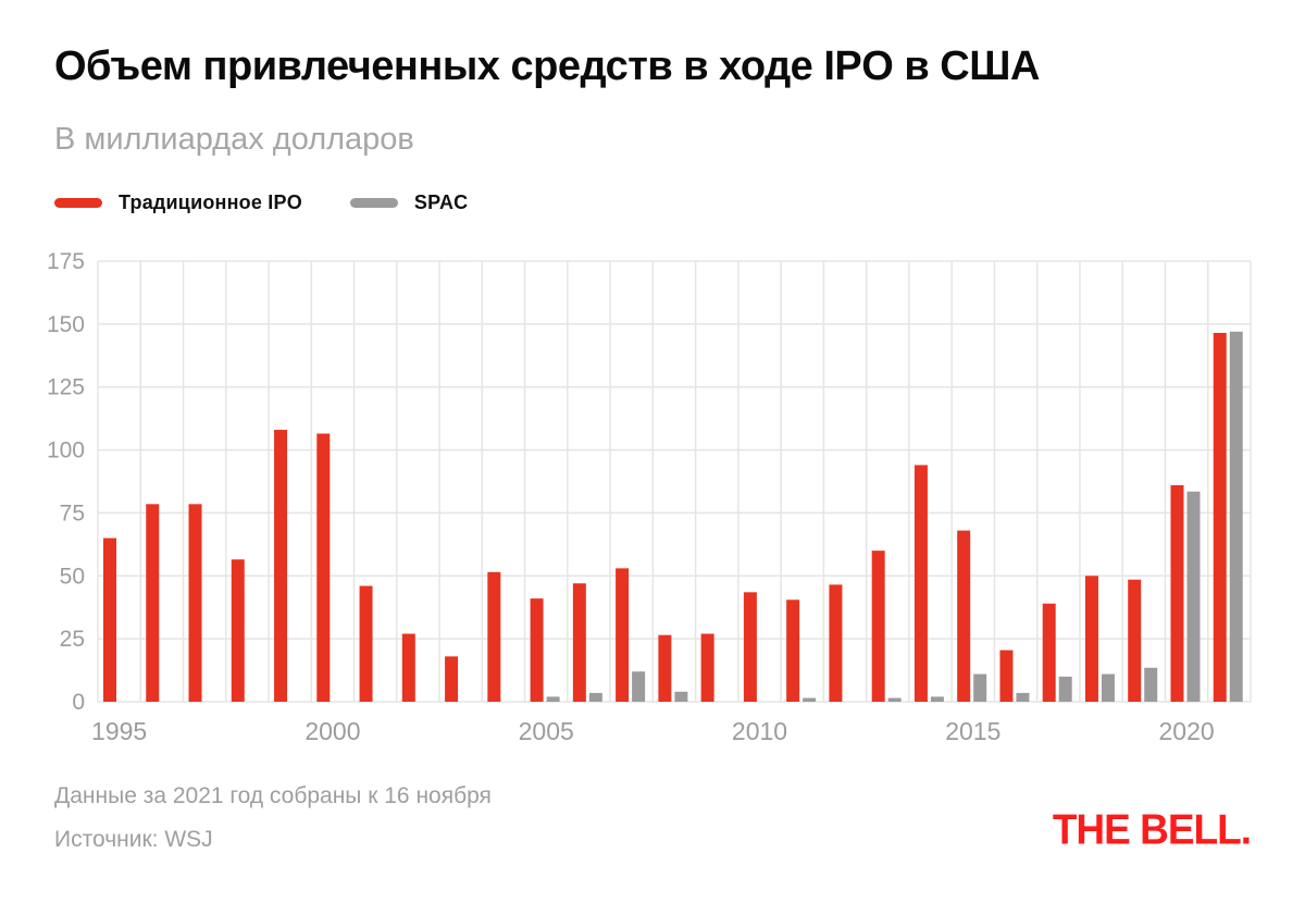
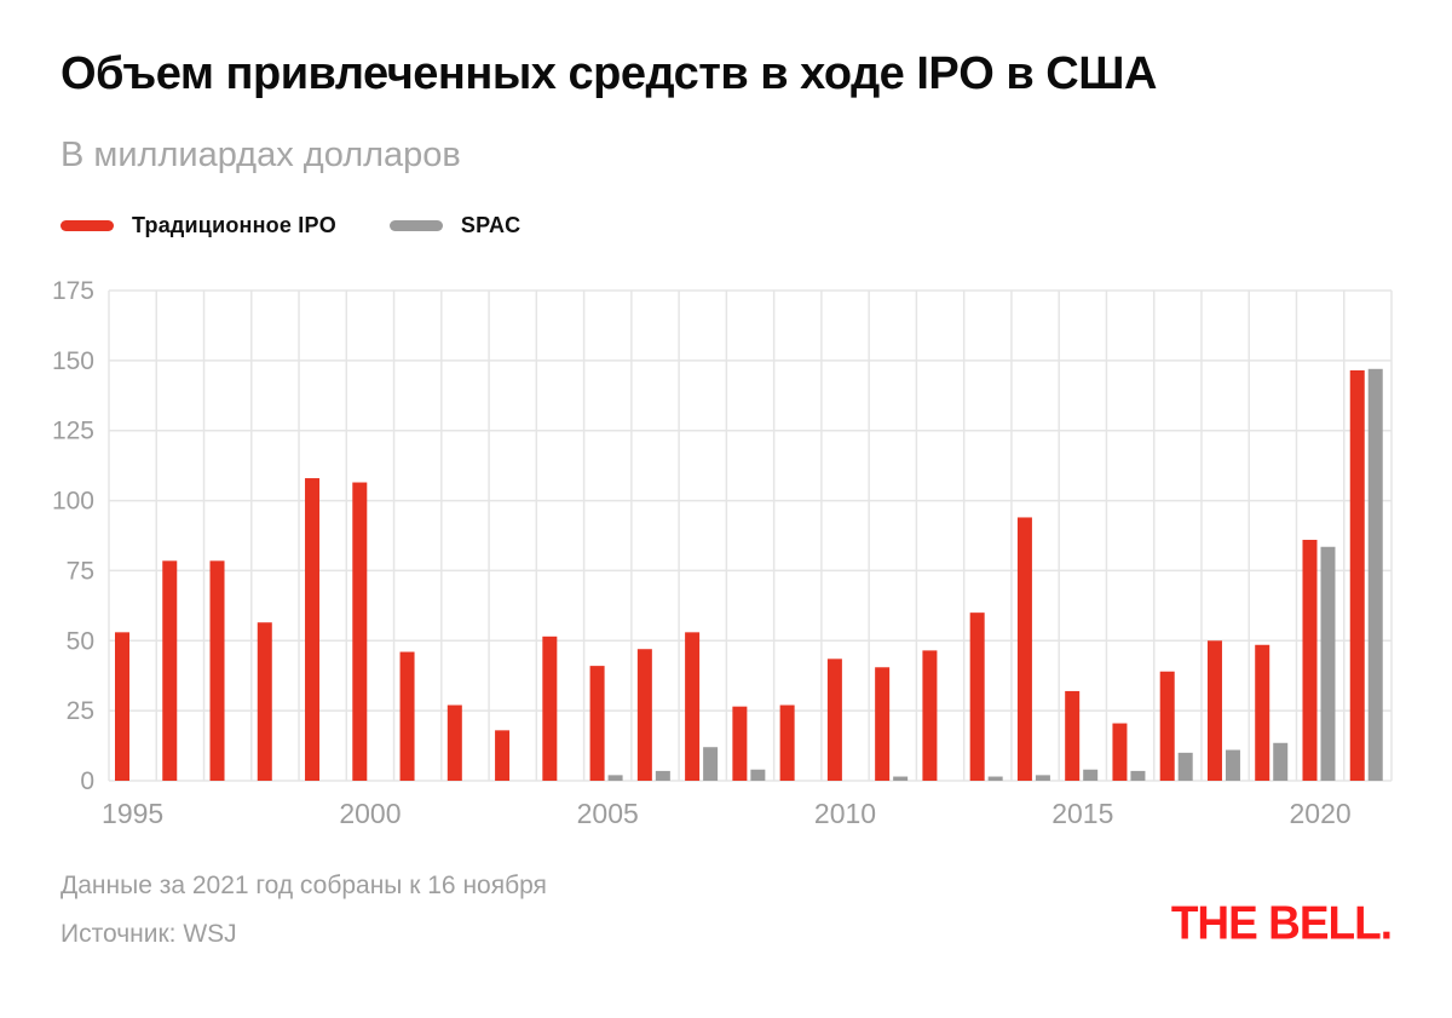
Традиционное IPO/1995: 65 -> 53
Традиционное IPO/2015: 68 -> 32
SPAC/2015: 11 -> 4
